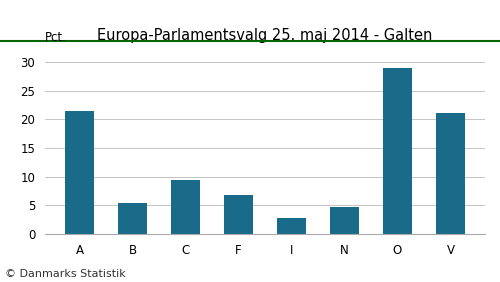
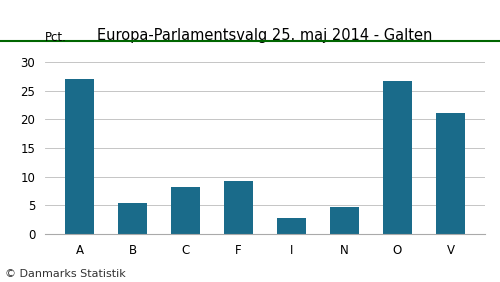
A: 21.4 -> 27.0
C: 9.4 -> 8.2
F: 6.9 -> 9.2
O: 29.0 -> 26.8
